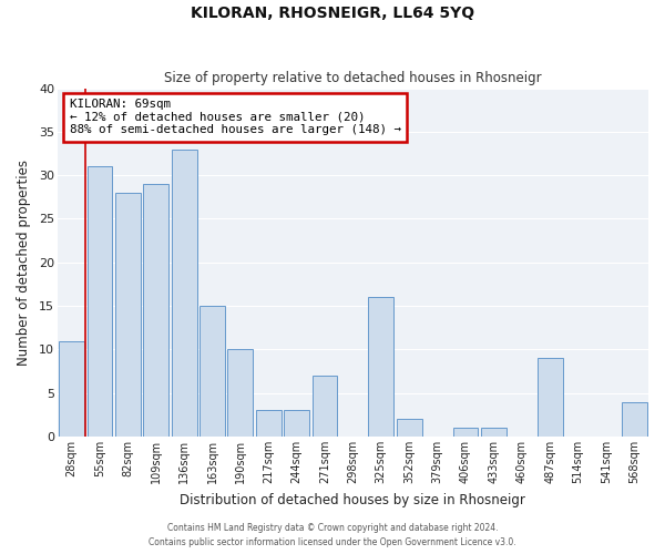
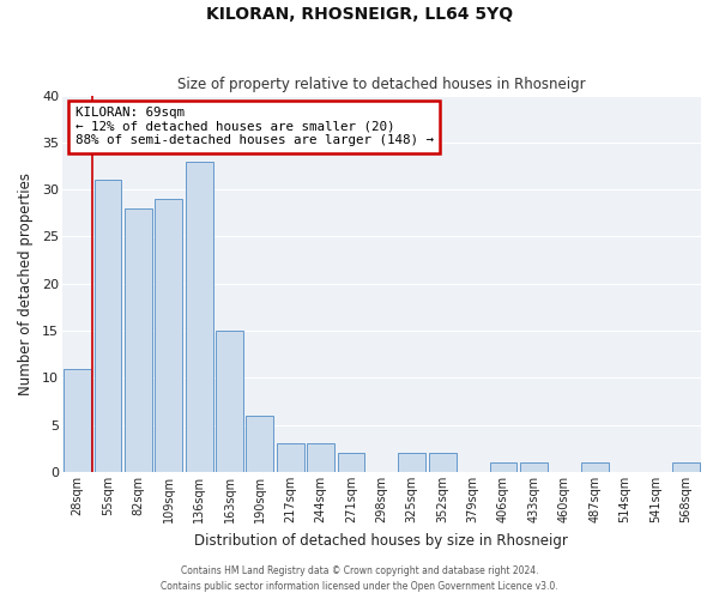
190sqm: 10 -> 6
271sqm: 7 -> 2
325sqm: 16 -> 2
487sqm: 9 -> 1
568sqm: 4 -> 1
